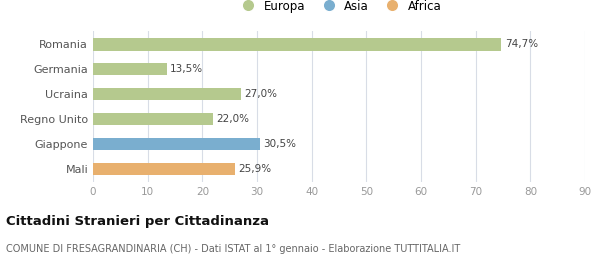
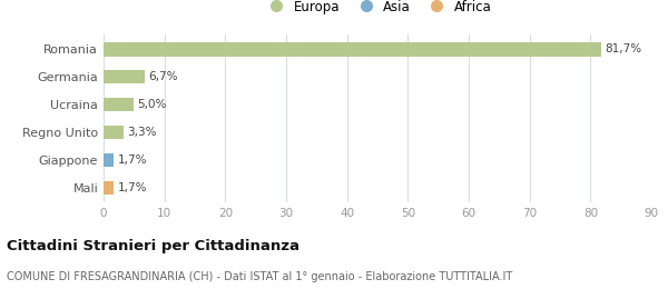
Romania: 74,7% -> 81,7%
Germania: 13,5% -> 6,7%
Ucraina: 27,0% -> 5,0%
Regno Unito: 22,0% -> 3,3%
Giappone: 30,5% -> 1,7%
Mali: 25,9% -> 1,7%
